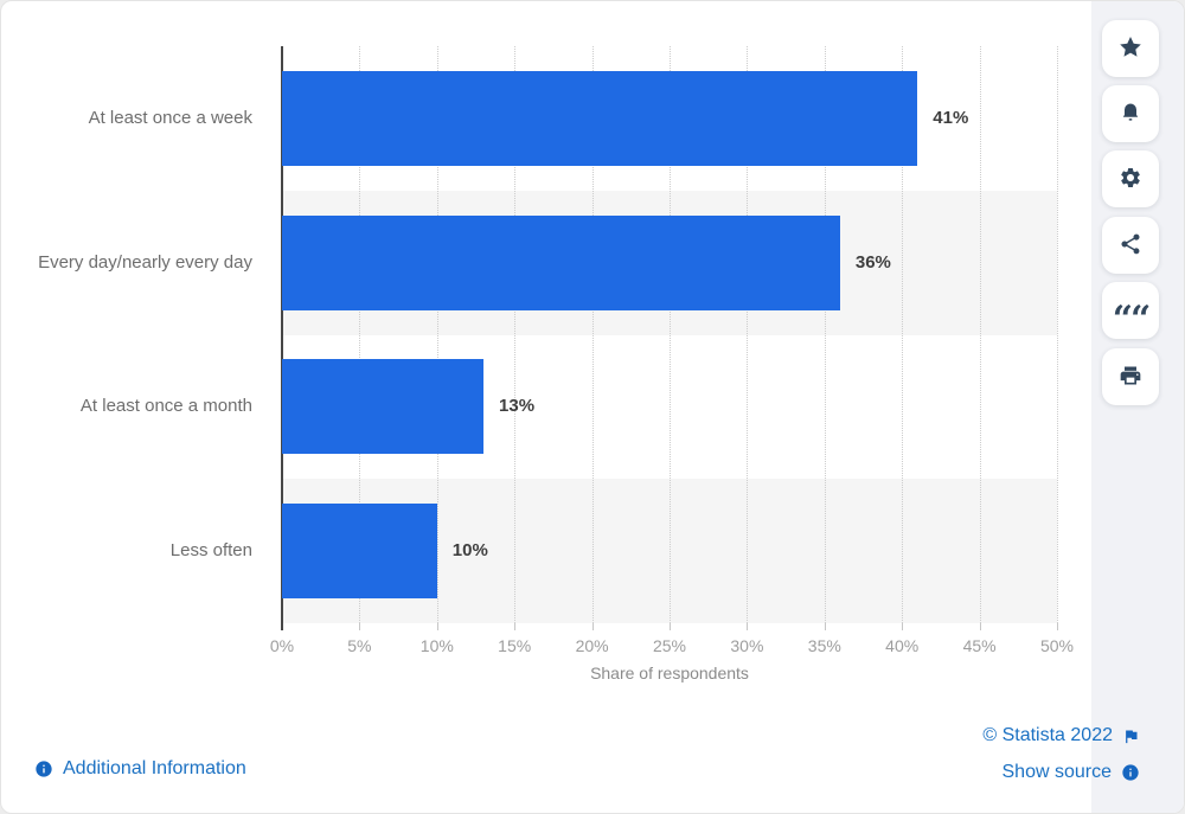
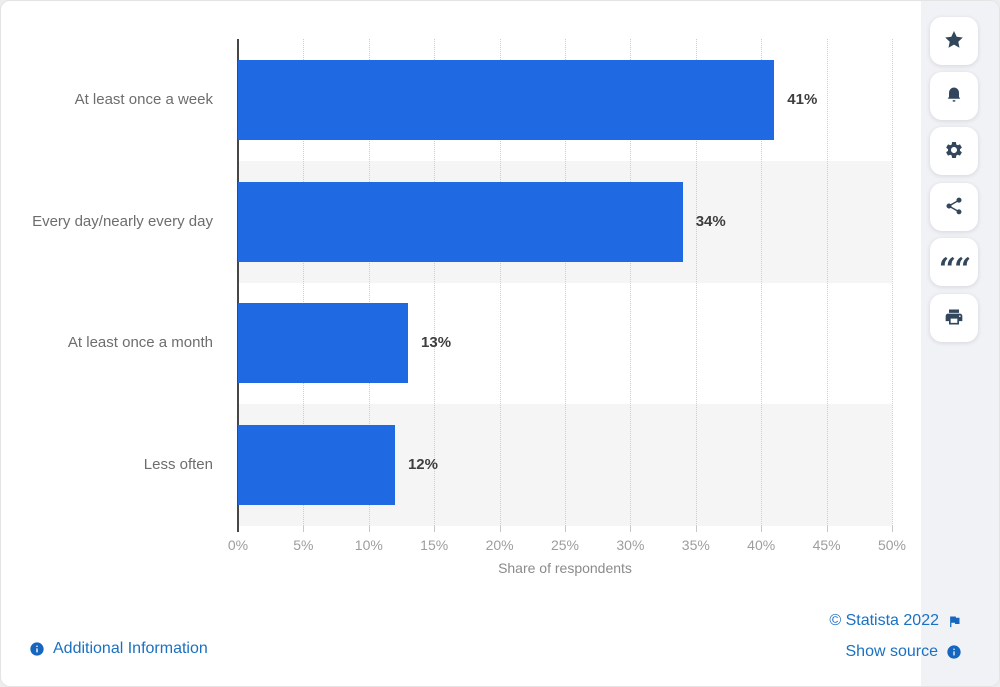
Every day/nearly every day: 36% -> 34%
Less often: 10% -> 12%
